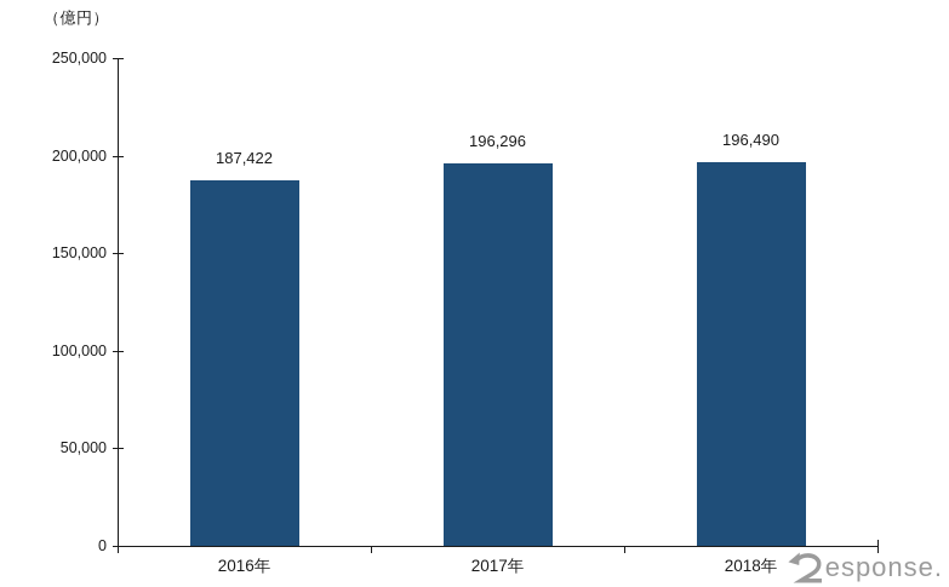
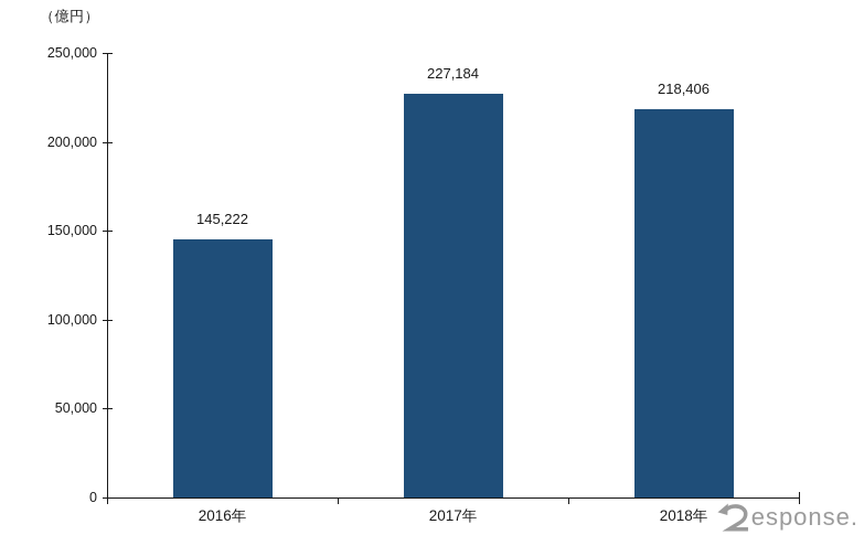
2016年: 187,422 -> 145,222
2017年: 196,296 -> 227,184
2018年: 196,490 -> 218,406
